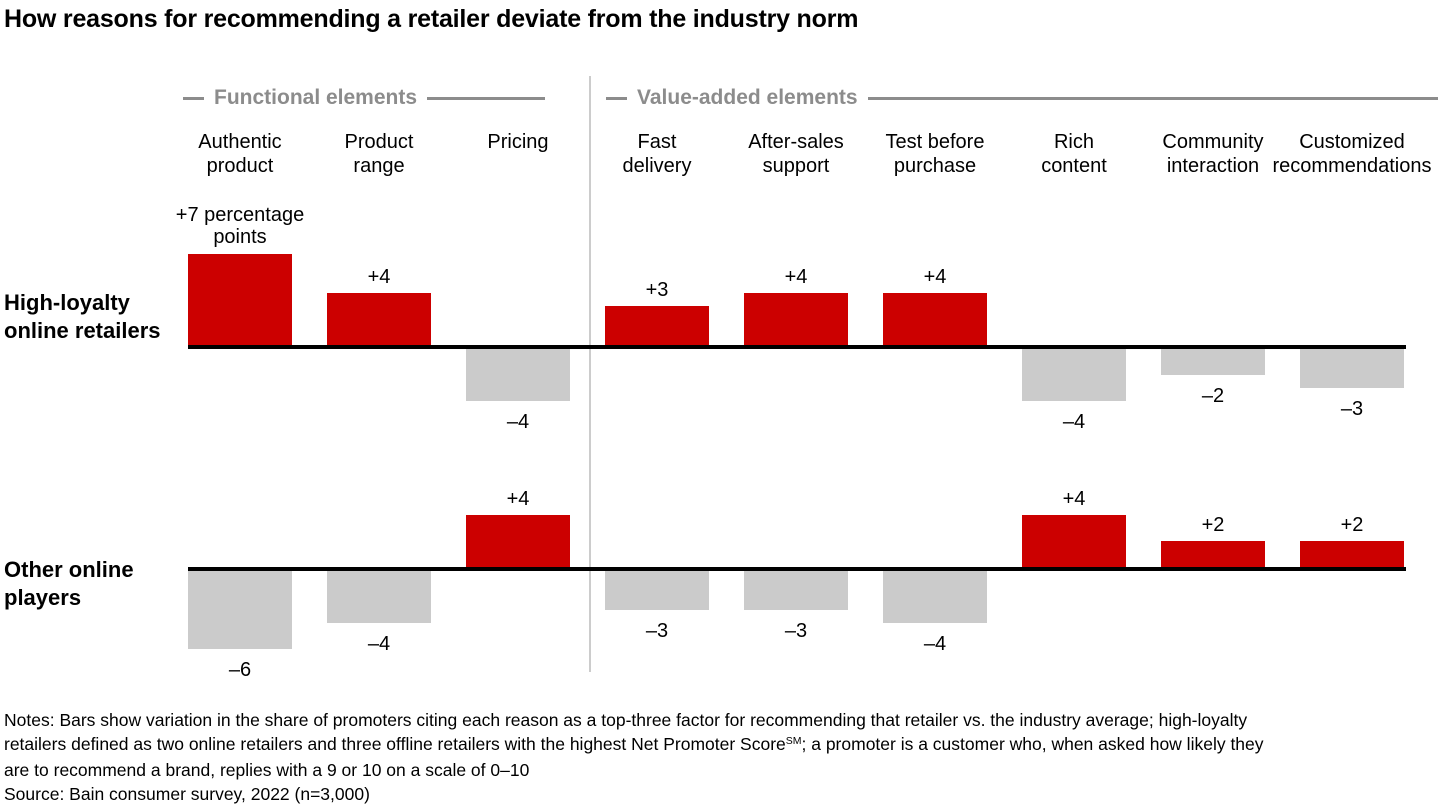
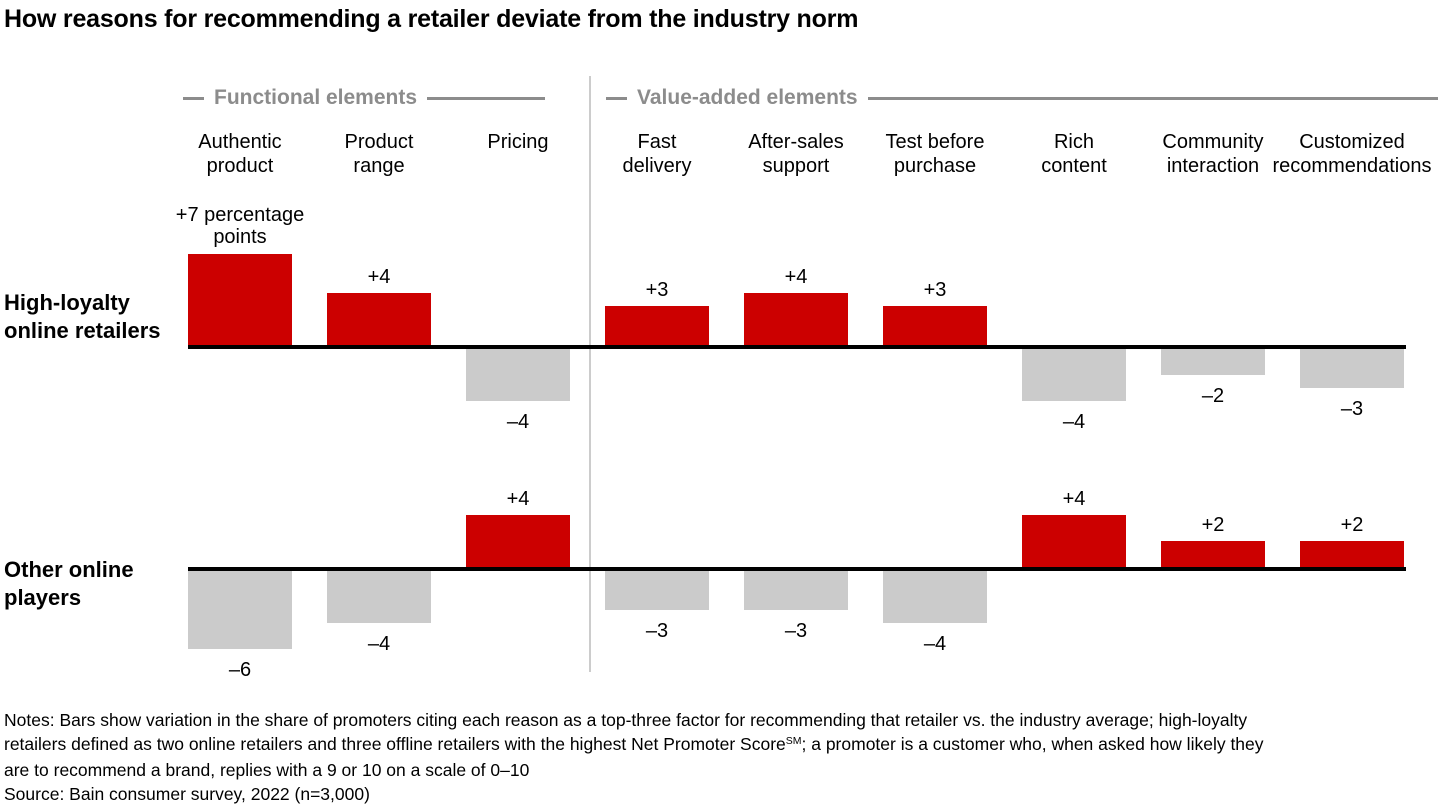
High-loyalty online retailers/Test before purchase: +4 -> +3
